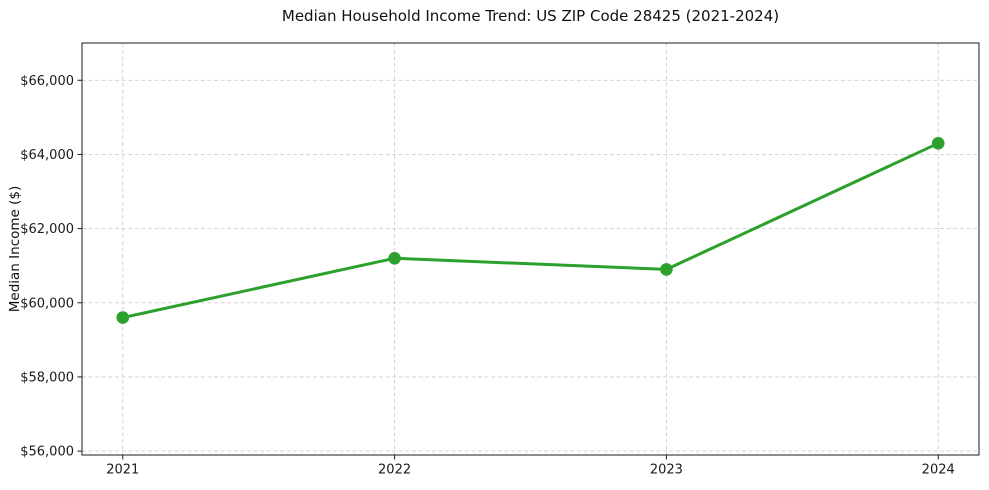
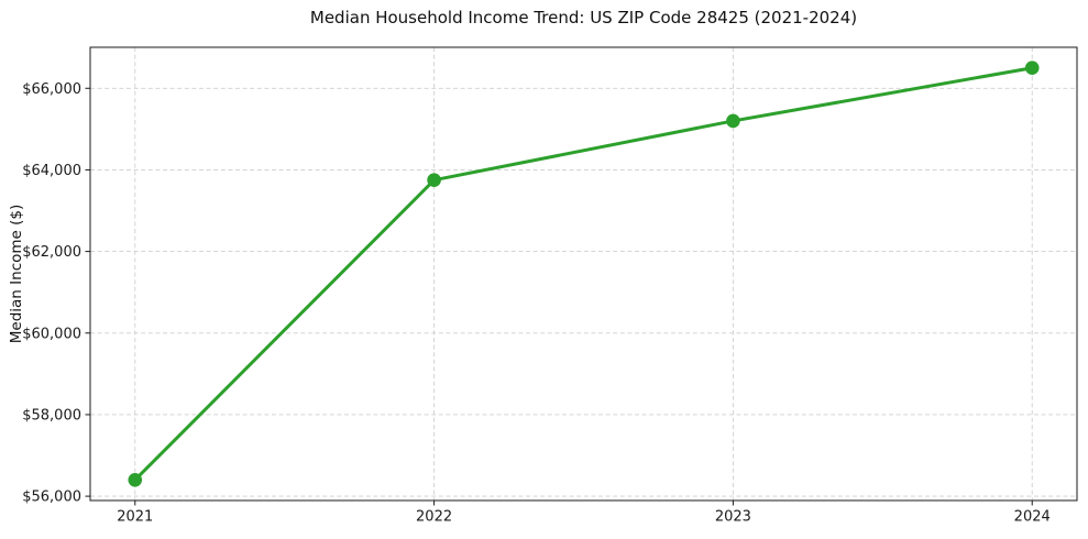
2021: $59600 -> $56400
2022: $61200 -> $63800
2023: $60900 -> $65200
2024: $64300 -> $66500
